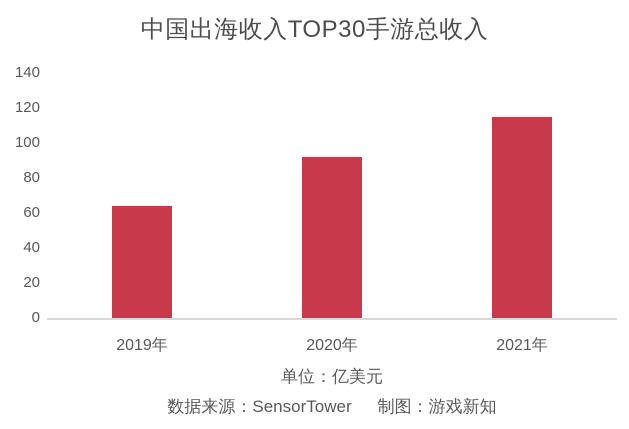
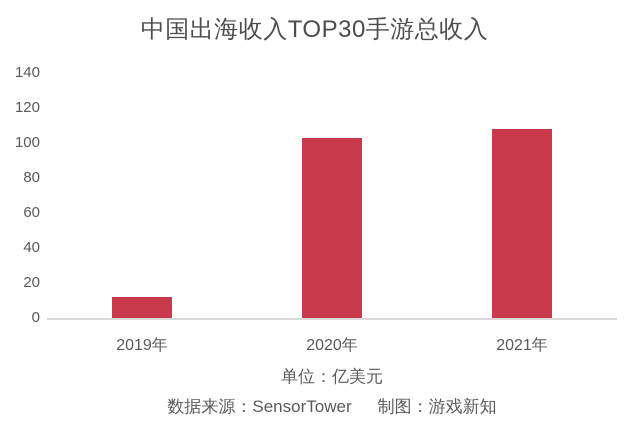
2019年: 64 -> 12
2020年: 92 -> 103
2021年: 115 -> 108
